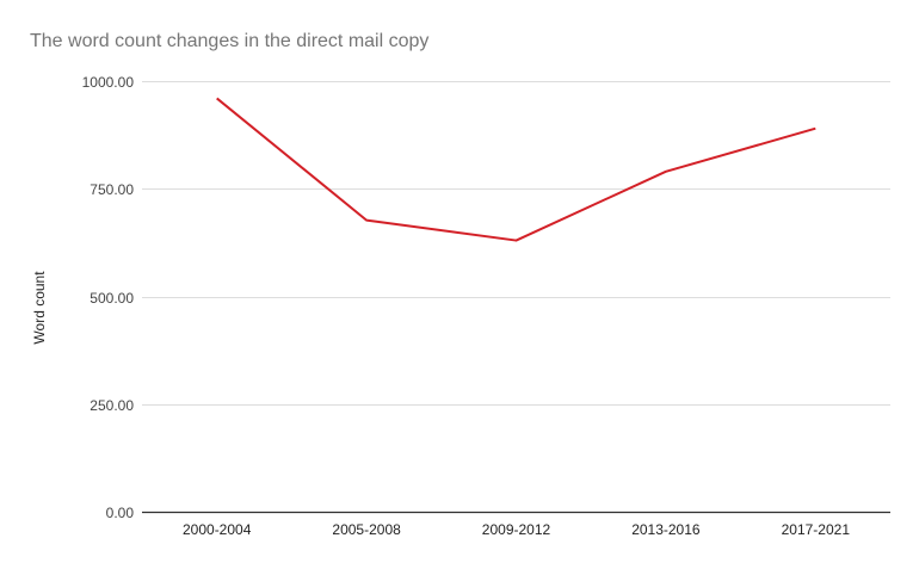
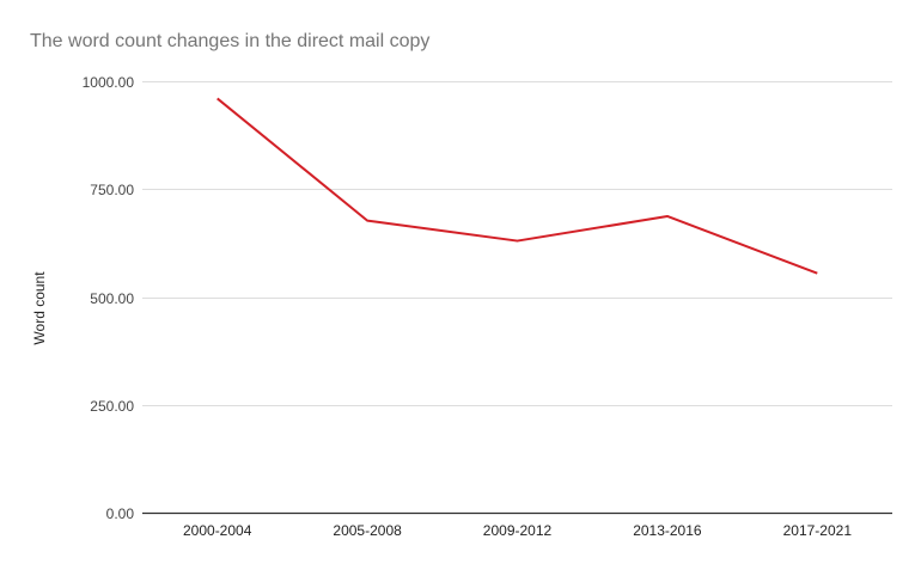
2013-2016: 790 -> 690
2017-2021: 890 -> 560
